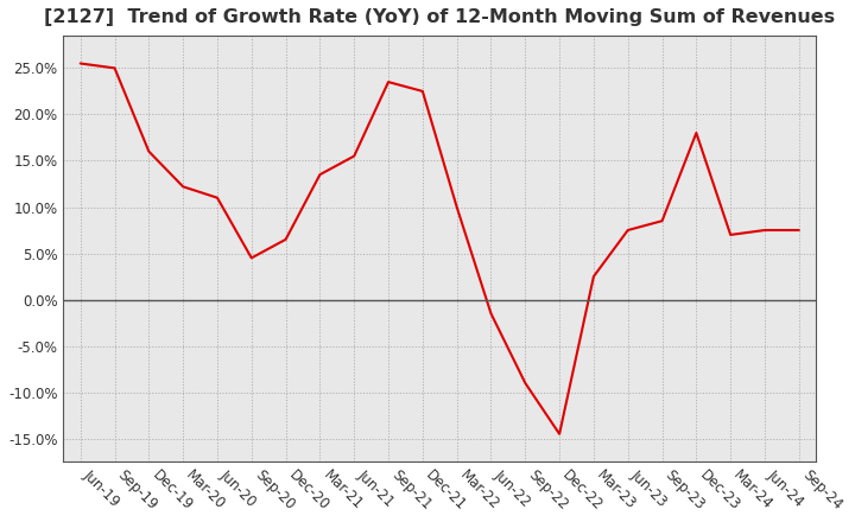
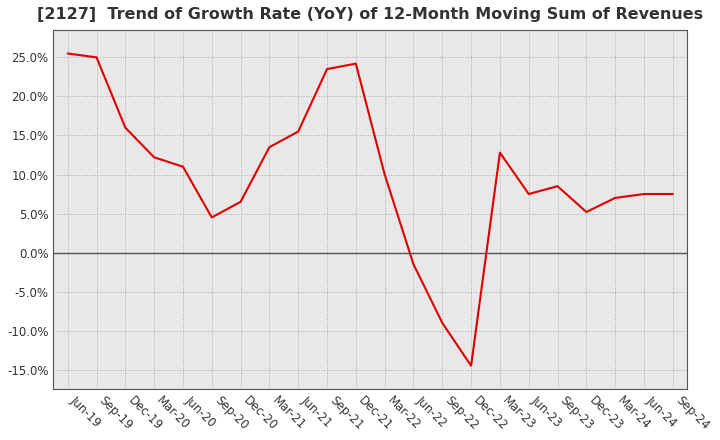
Dec-21: 22.5% -> 24.2%
Mar-23: 2.5% -> 12.8%
Dec-23: 18.0% -> 5.2%
